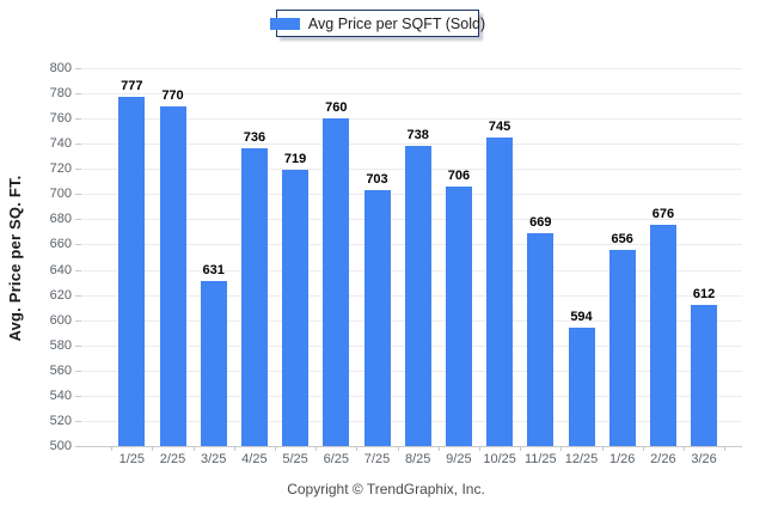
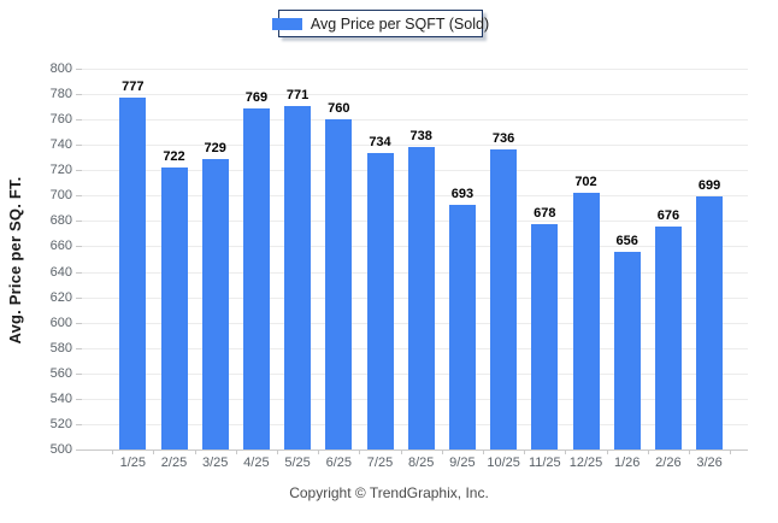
2/25: 770 -> 722
3/25: 631 -> 729
4/25: 736 -> 769
5/25: 719 -> 771
7/25: 703 -> 734
9/25: 706 -> 693
10/25: 745 -> 736
11/25: 669 -> 678
12/25: 594 -> 702
3/26: 612 -> 699
